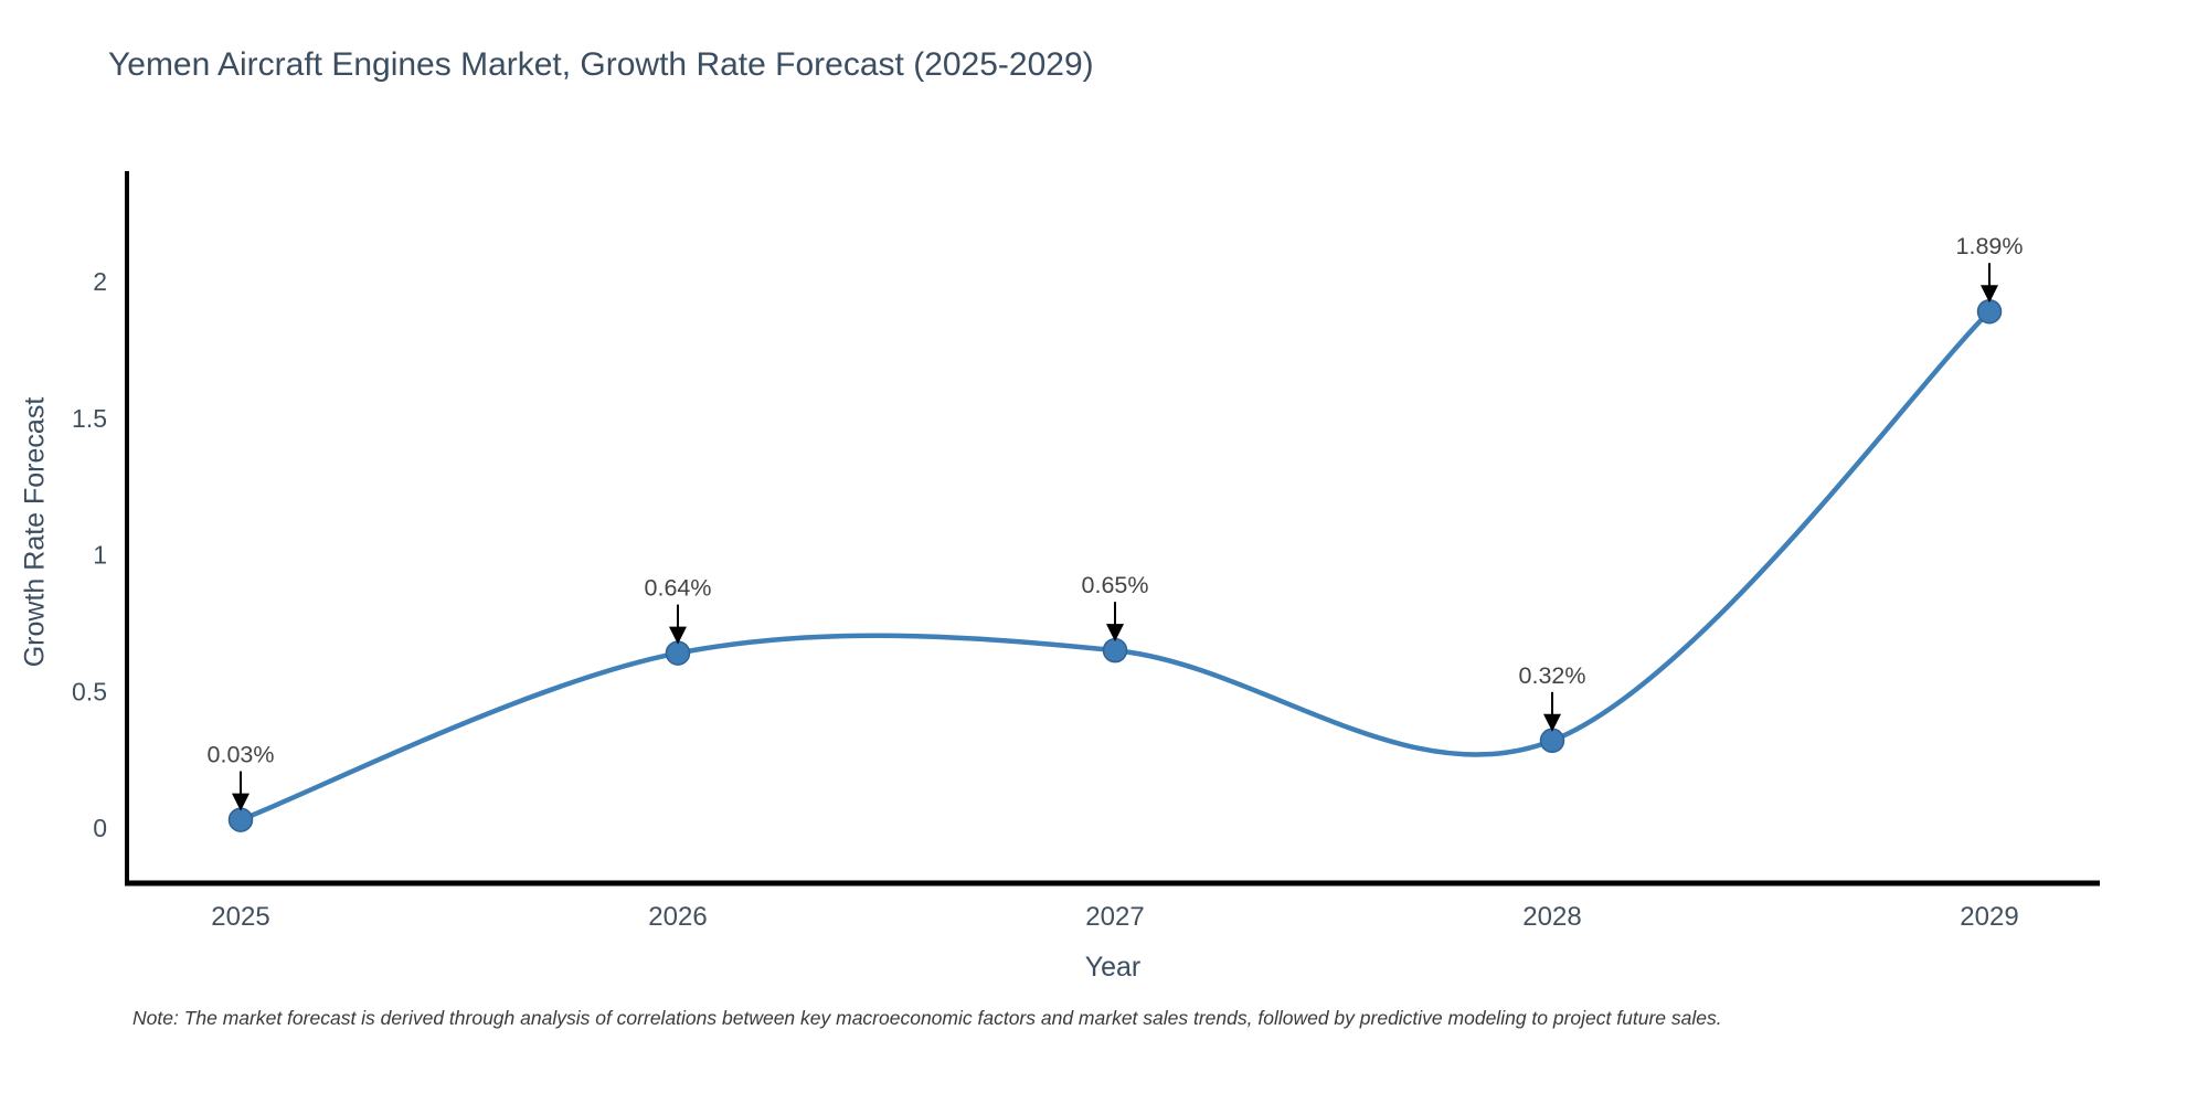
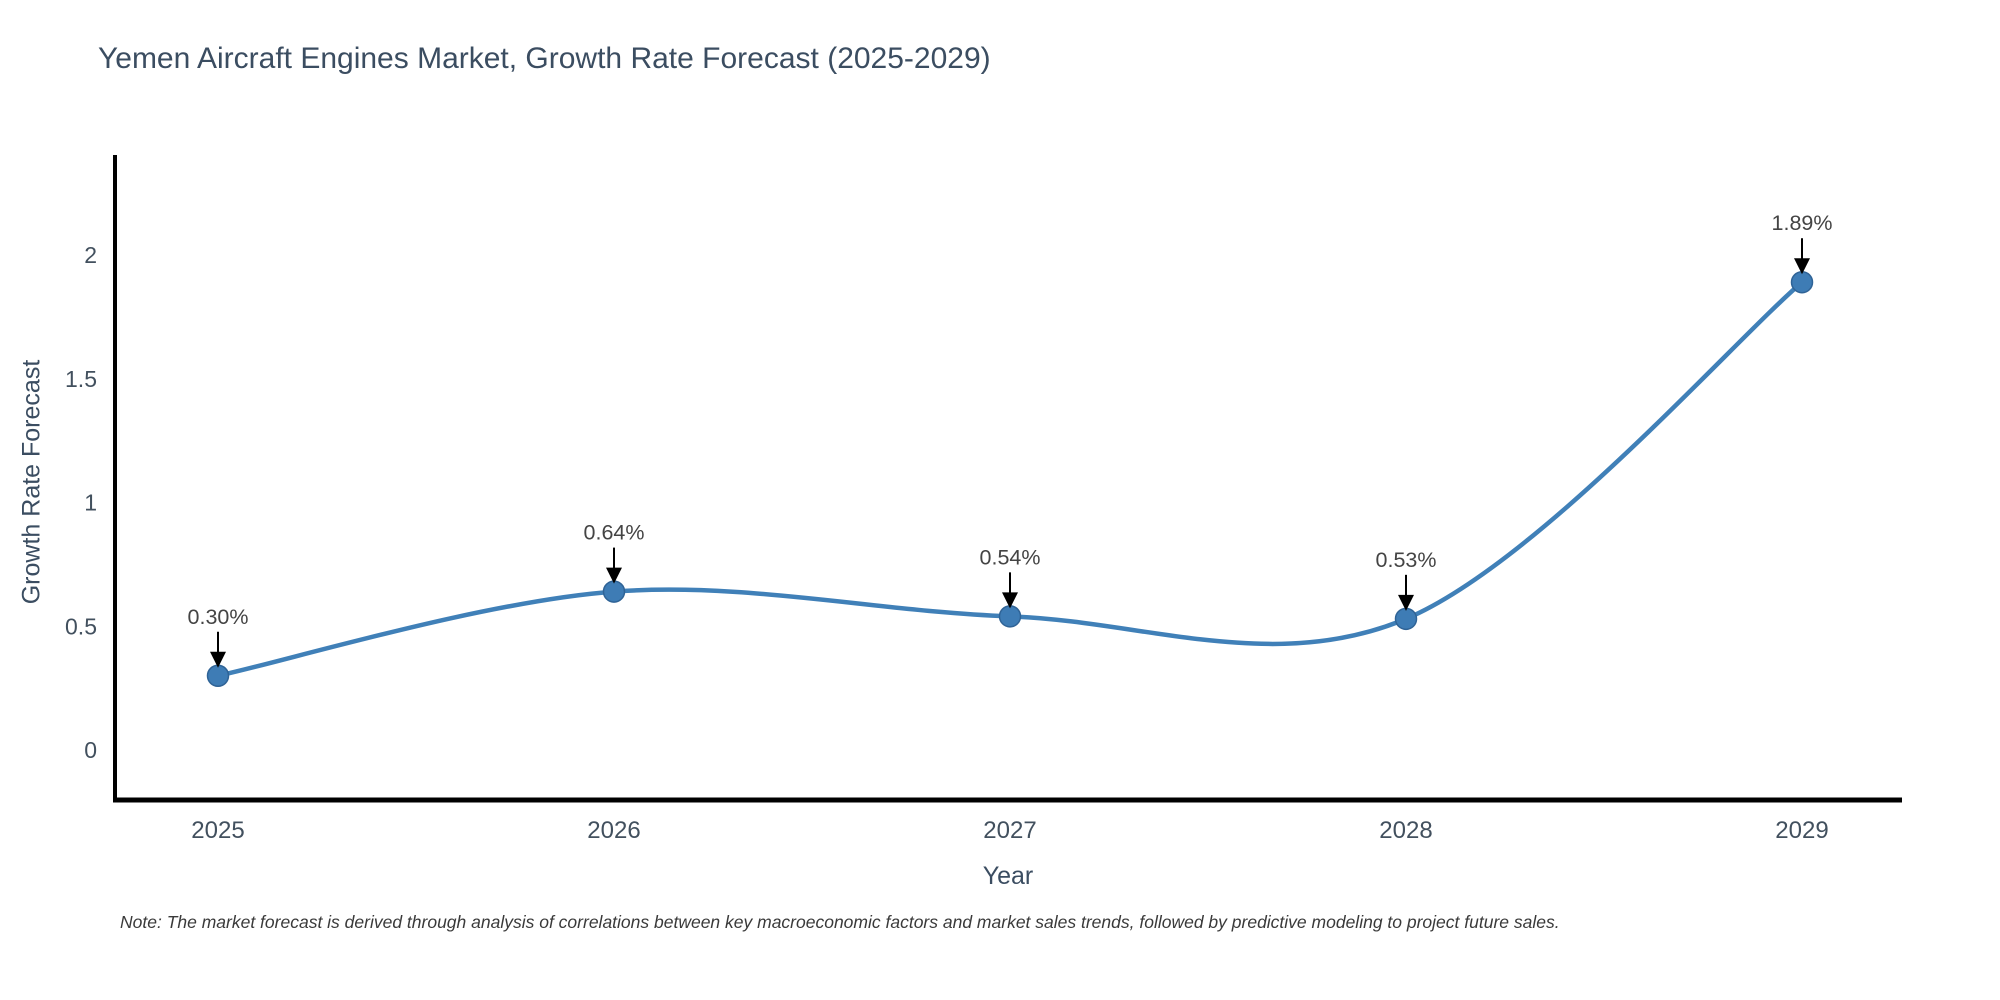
2025: 0.03% -> 0.30%
2027: 0.65% -> 0.54%
2028: 0.32% -> 0.53%
